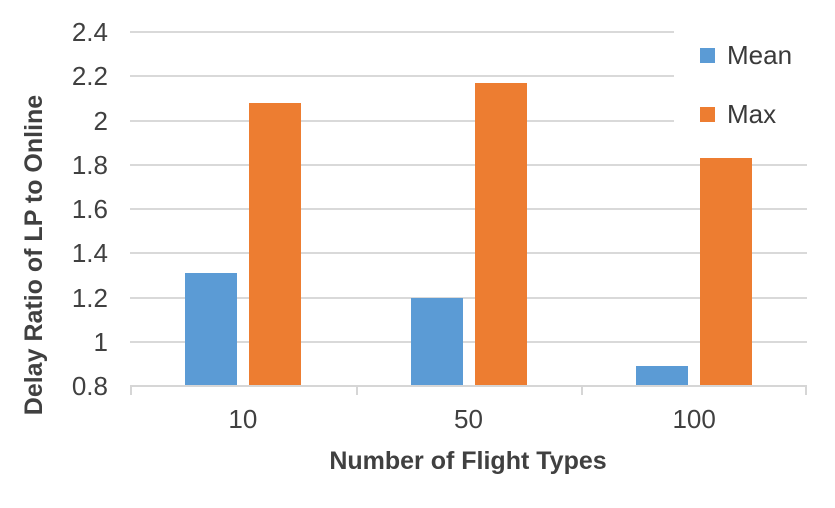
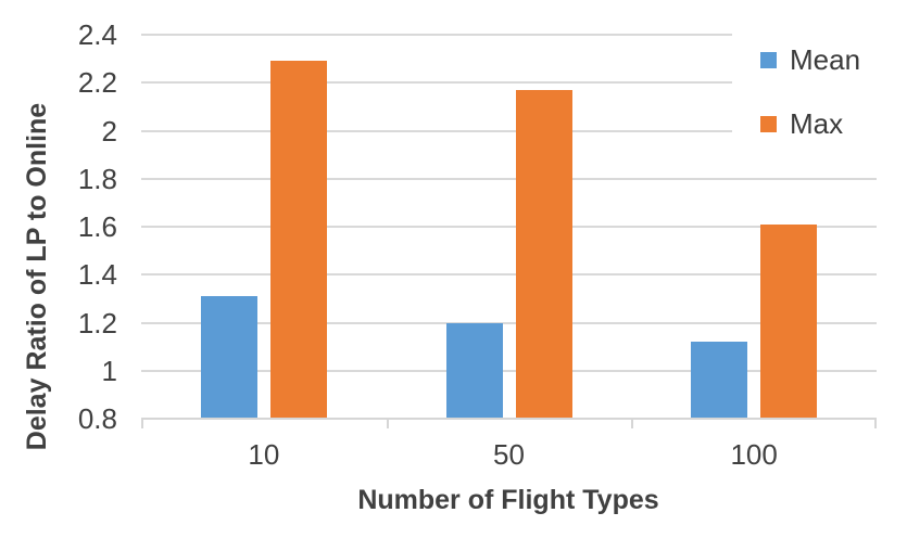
Max/10: 2.08 -> 2.29
Mean/100: 0.89 -> 1.12
Max/100: 1.83 -> 1.61
